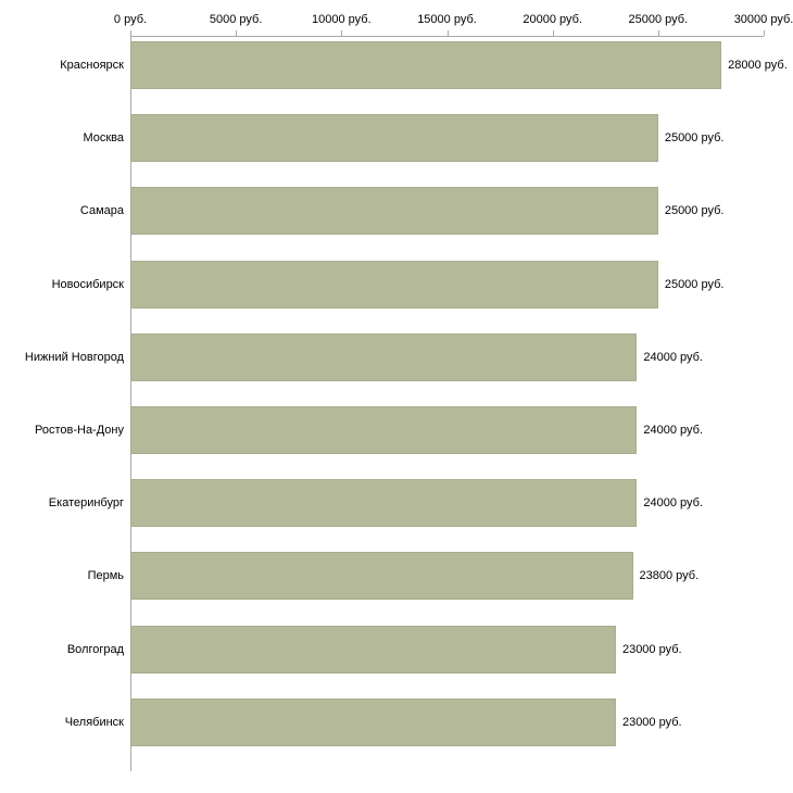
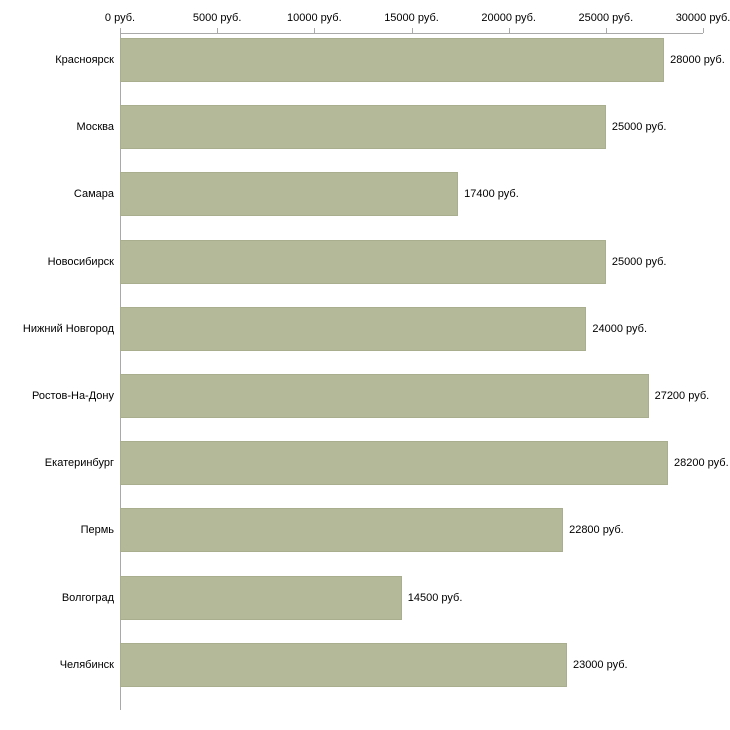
Самара: 25000 -> 17400
Ростов-На-Дону: 24000 -> 27200
Екатеринбург: 24000 -> 28200
Пермь: 23800 -> 22800
Волгоград: 23000 -> 14500
